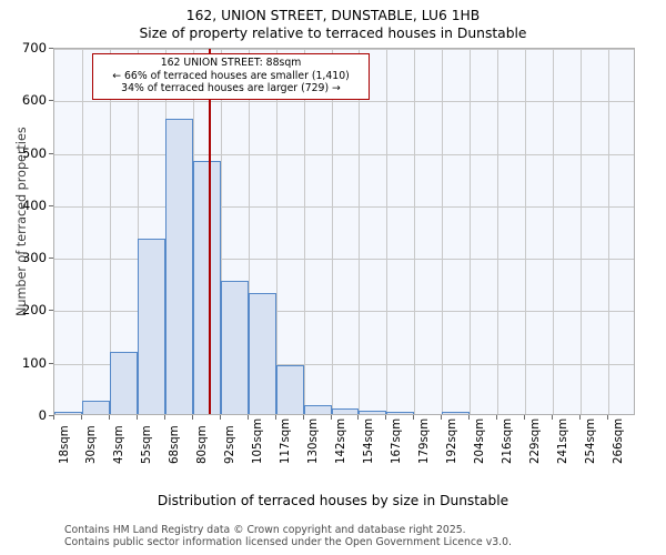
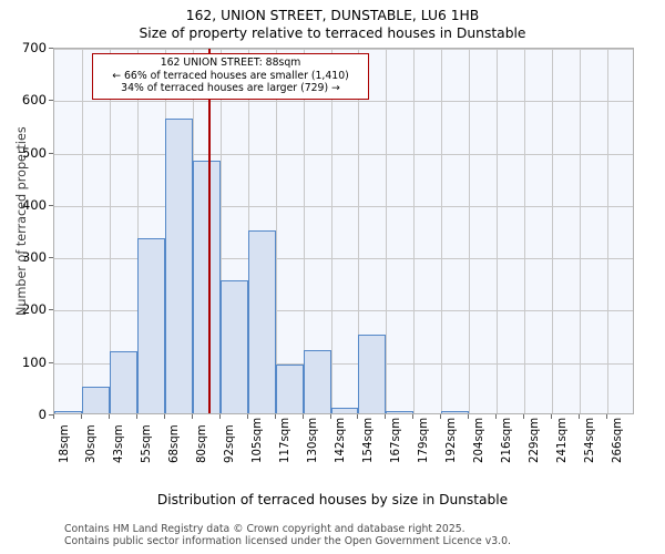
30sqm: 20 -> 50
105sqm: 230 -> 350
130sqm: 20 -> 120
154sqm: 10 -> 150
